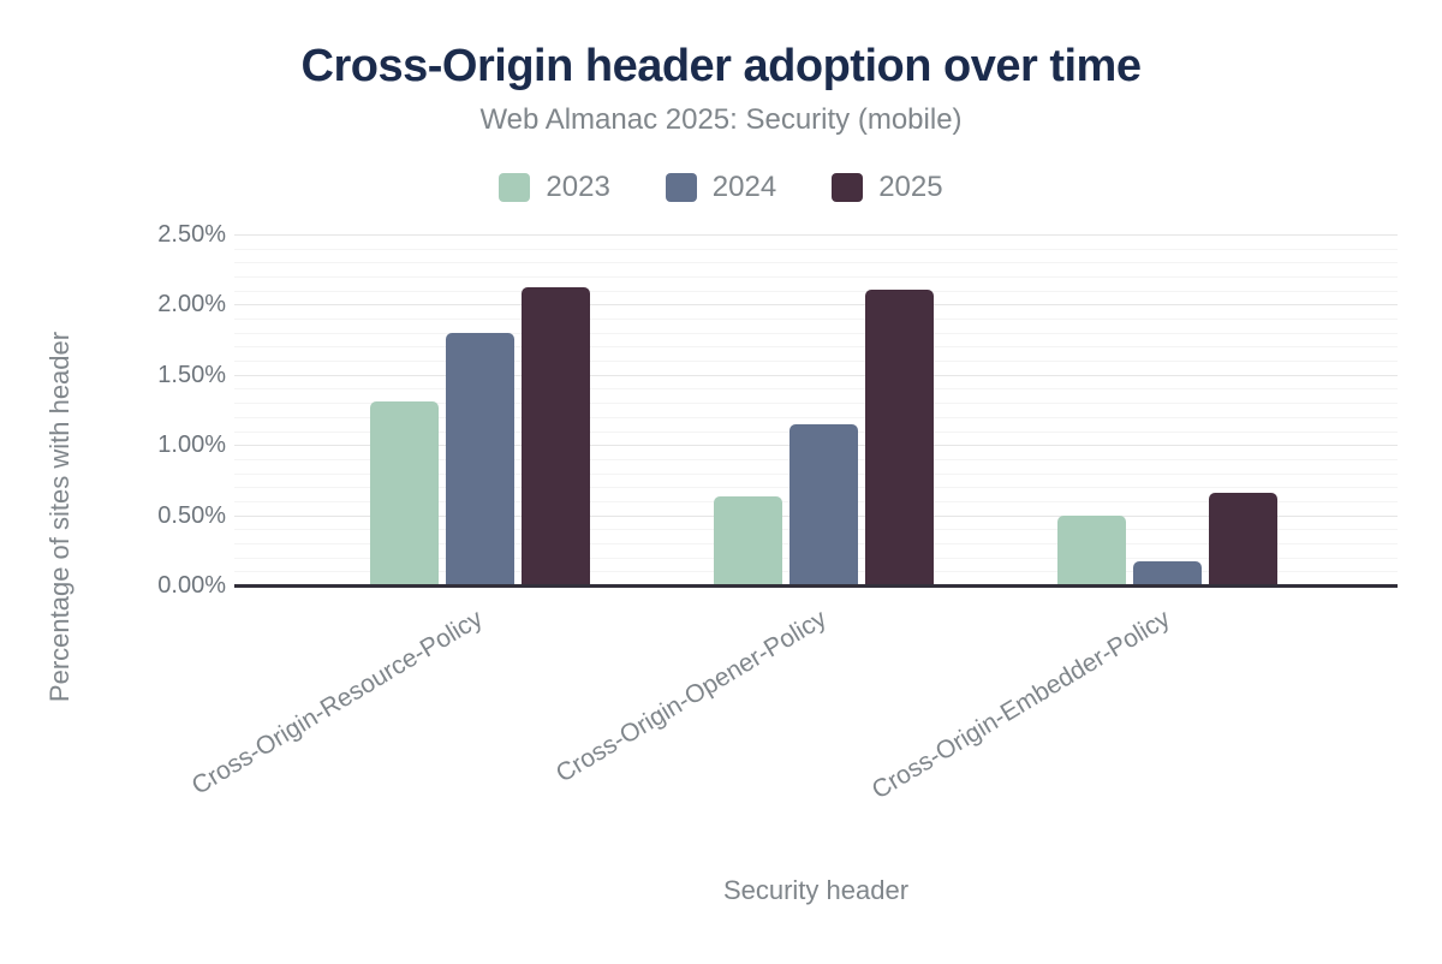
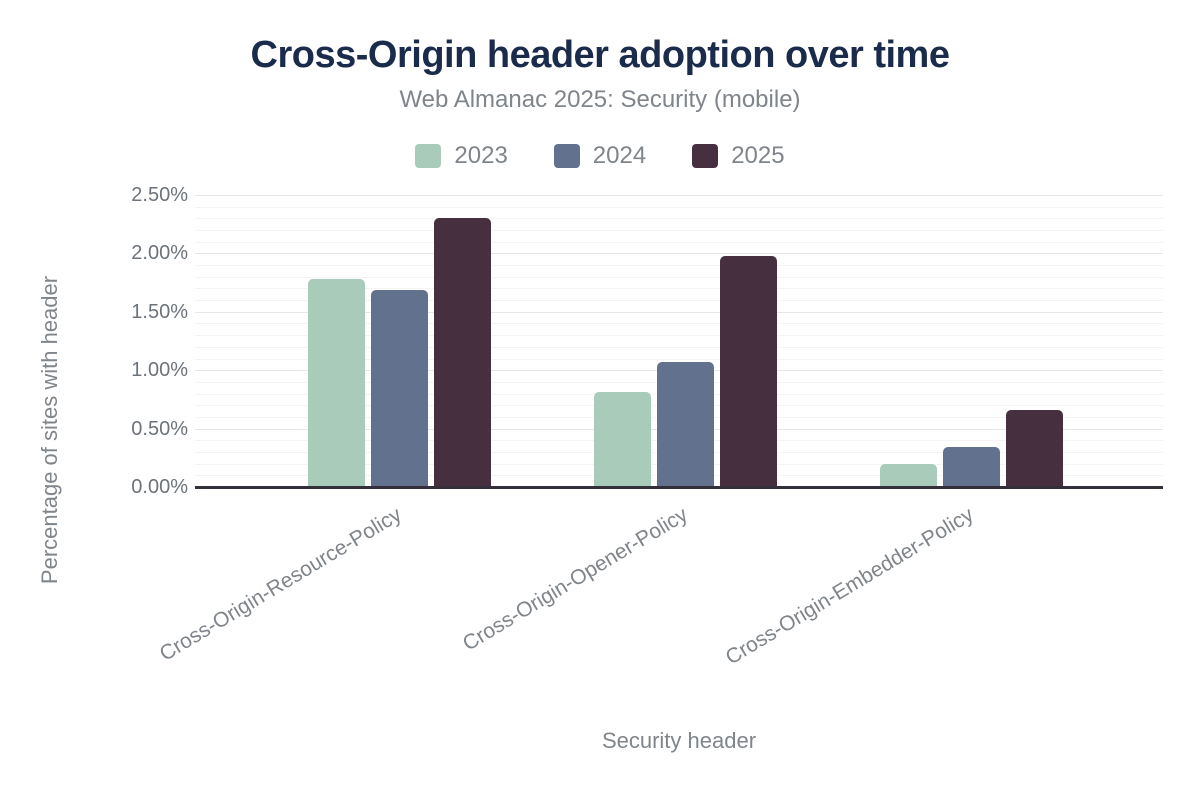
2023/Cross-Origin-Resource-Policy: 1.31% -> 1.78%
2024/Cross-Origin-Resource-Policy: 1.80% -> 1.69%
2025/Cross-Origin-Resource-Policy: 2.12% -> 2.30%
2023/Cross-Origin-Opener-Policy: 0.63% -> 0.81%
2024/Cross-Origin-Opener-Policy: 1.15% -> 1.07%
2025/Cross-Origin-Opener-Policy: 2.11% -> 1.98%
2023/Cross-Origin-Embedder-Policy: 0.50% -> 0.20%
2024/Cross-Origin-Embedder-Policy: 0.17% -> 0.34%
